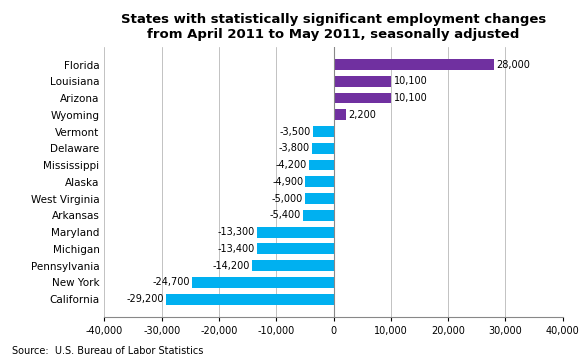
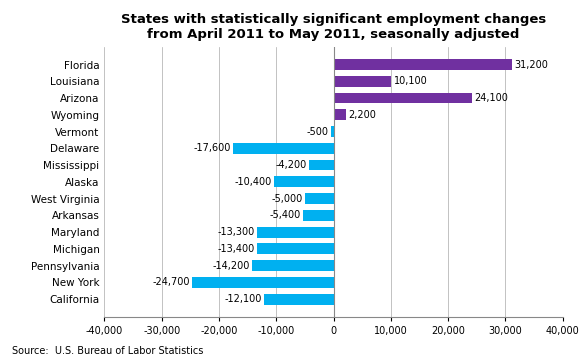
Florida: 28,000 -> 31,200
Arizona: 10,100 -> 24,100
Vermont: -3,500 -> -500
Delaware: -3,800 -> -17,600
Alaska: -4,900 -> -10,400
California: -29,200 -> -12,100
